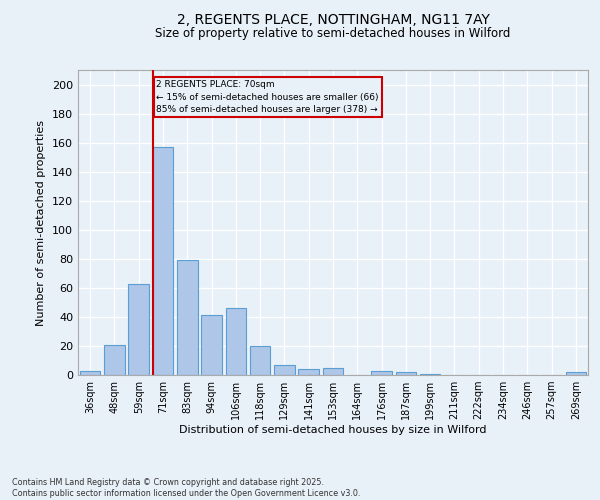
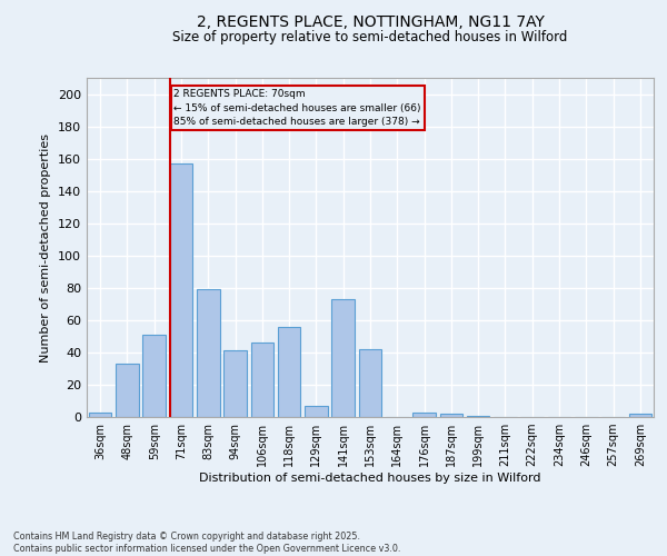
48sqm: 21 -> 33
59sqm: 63 -> 51
118sqm: 20 -> 56
141sqm: 4 -> 73
153sqm: 5 -> 42
